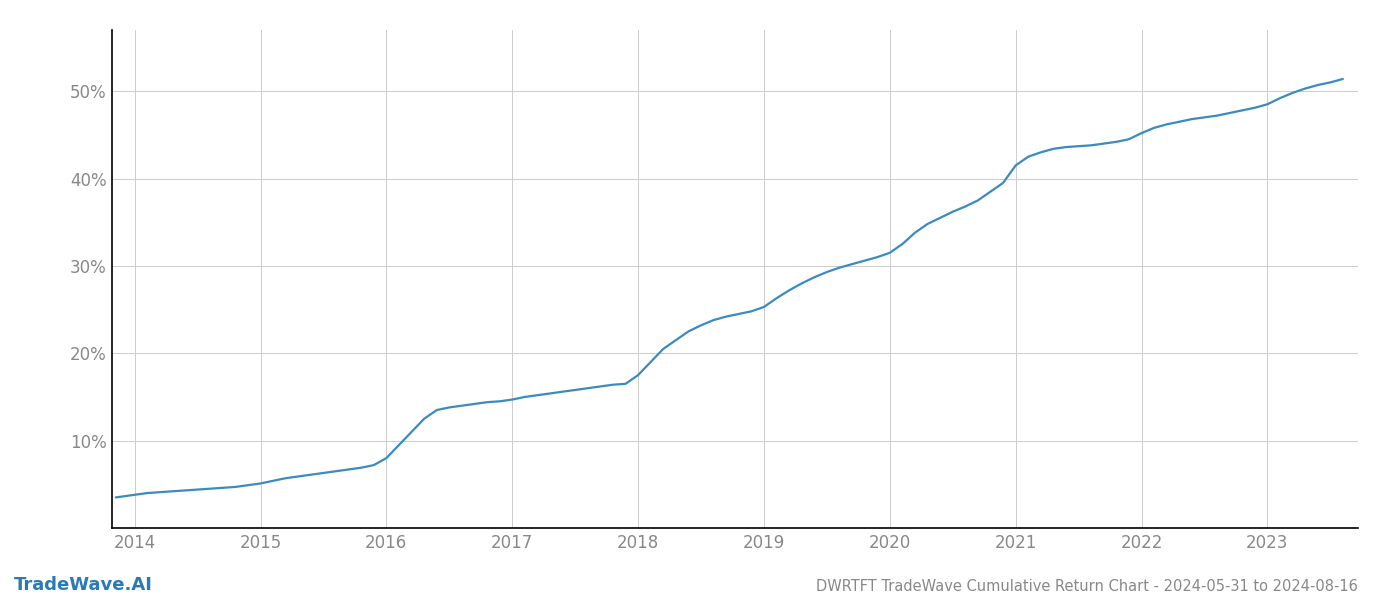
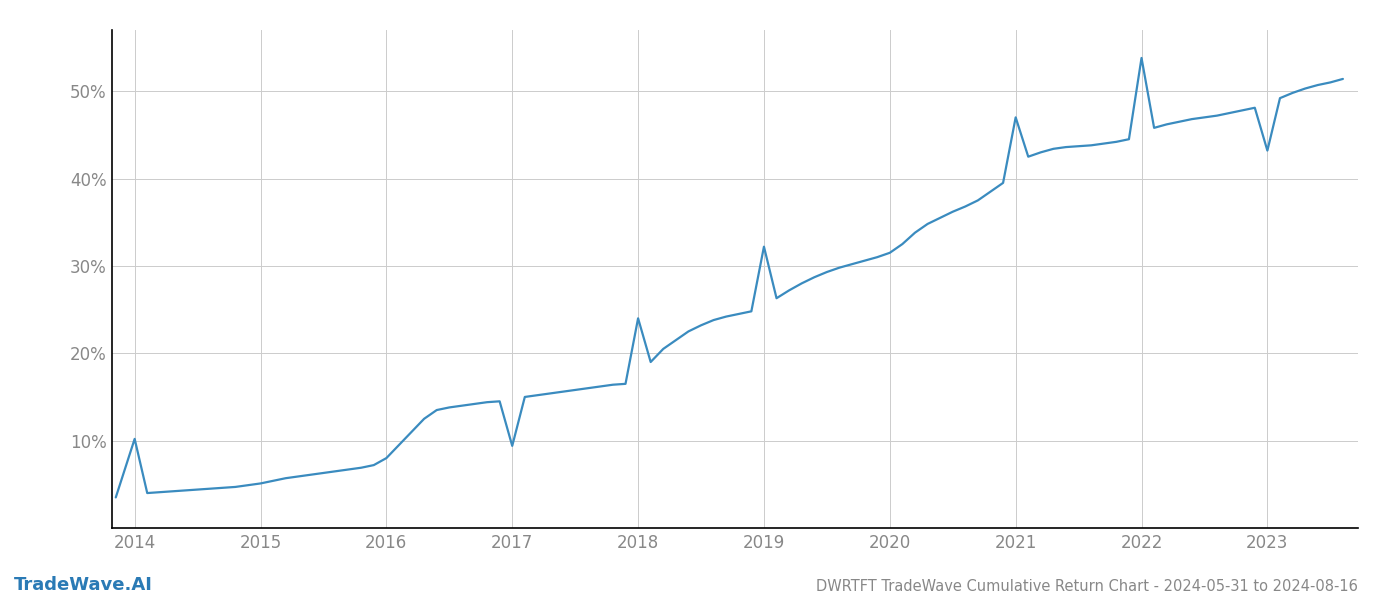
2014: 3.8% -> 10.2%
2017: 14.7% -> 9.4%
2018: 17.5% -> 24.0%
2019: 25.3% -> 32.2%
2021: 41.5% -> 47.0%
2022: 45.2% -> 53.8%
2023: 48.5% -> 43.2%
